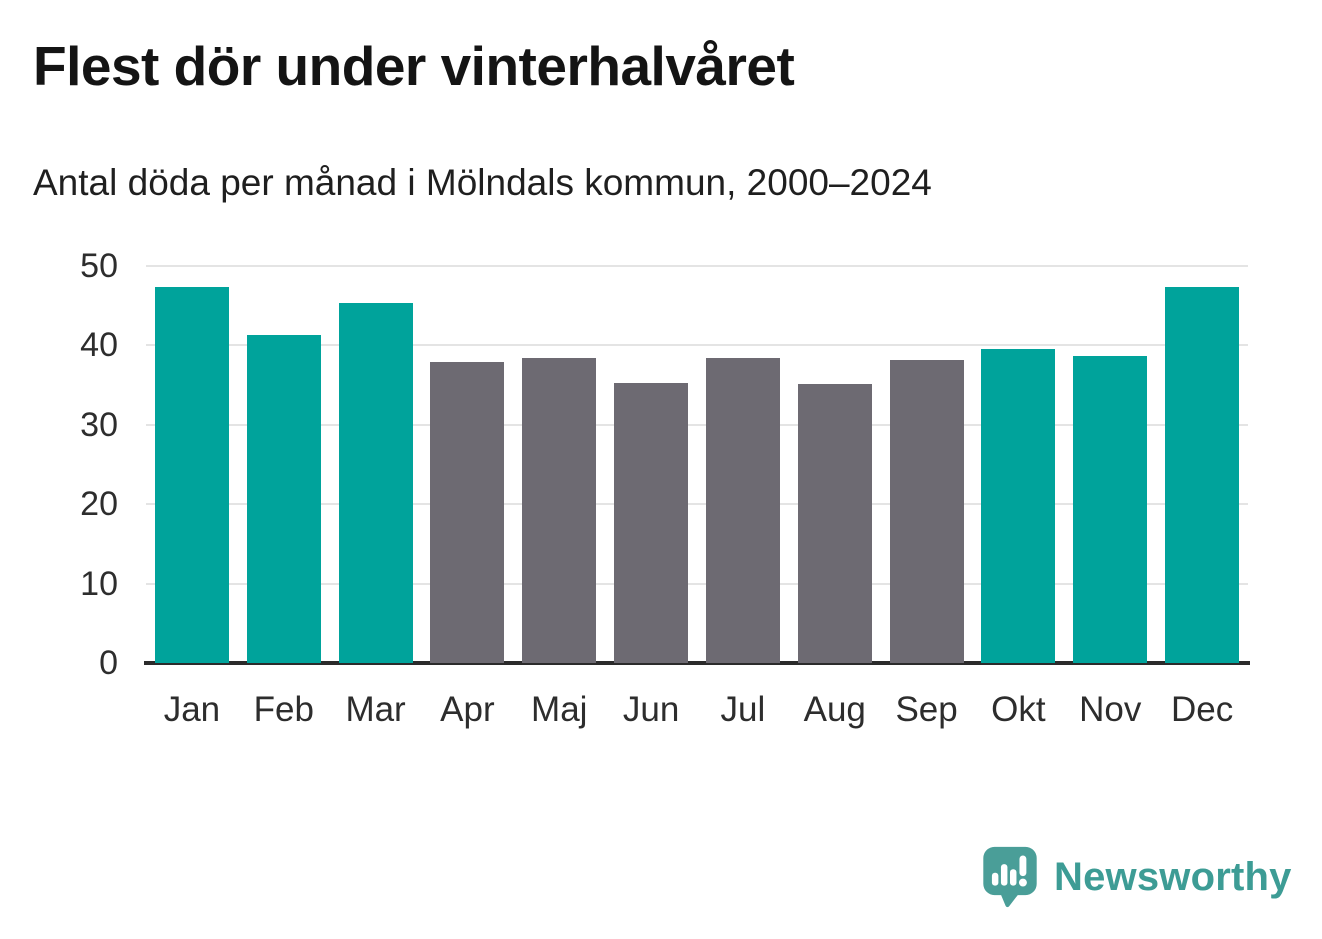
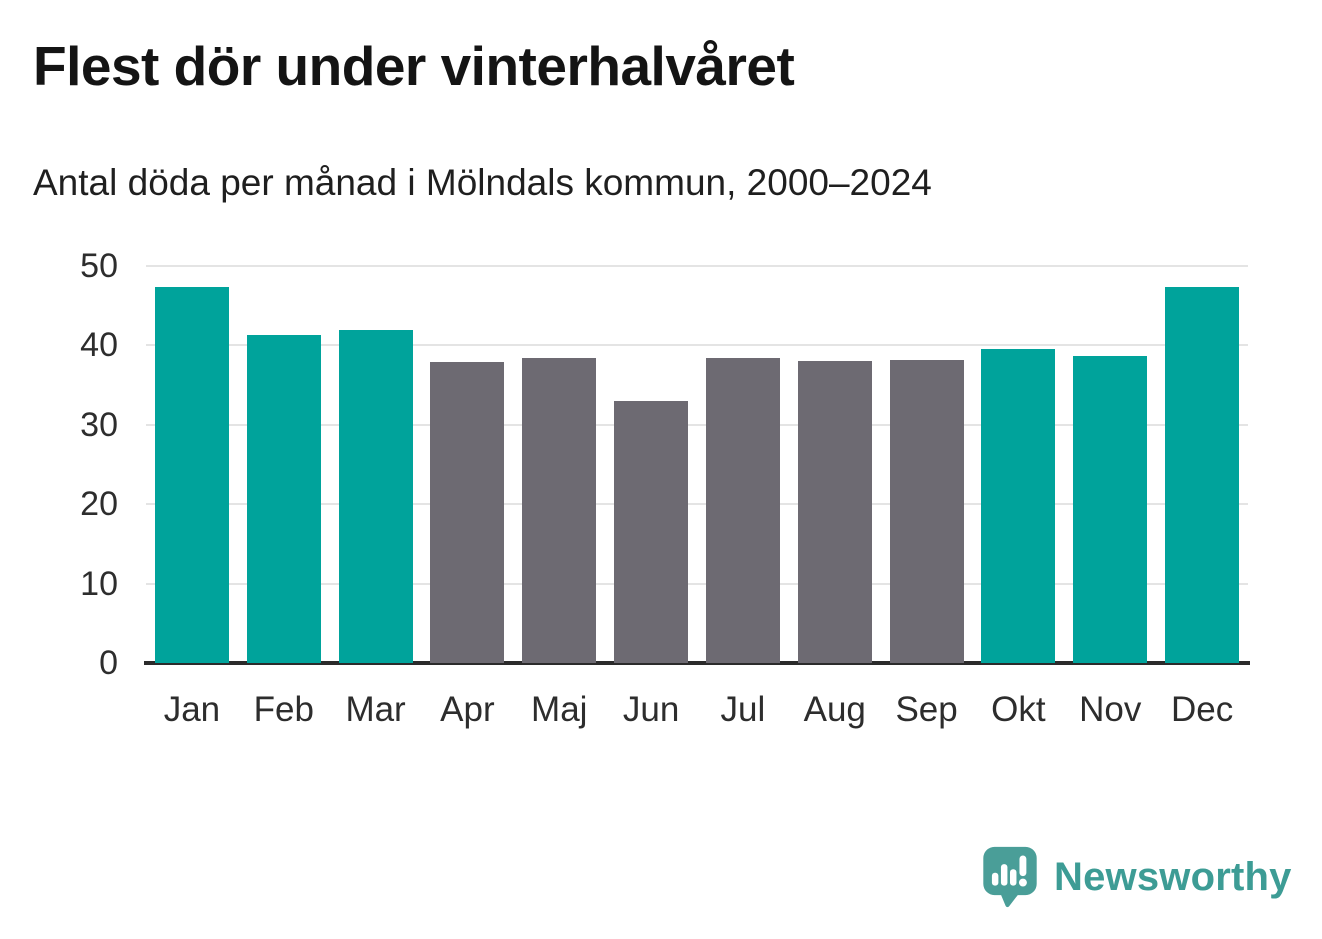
Mar: 45 -> 42
Jun: 35 -> 33
Aug: 35 -> 38
